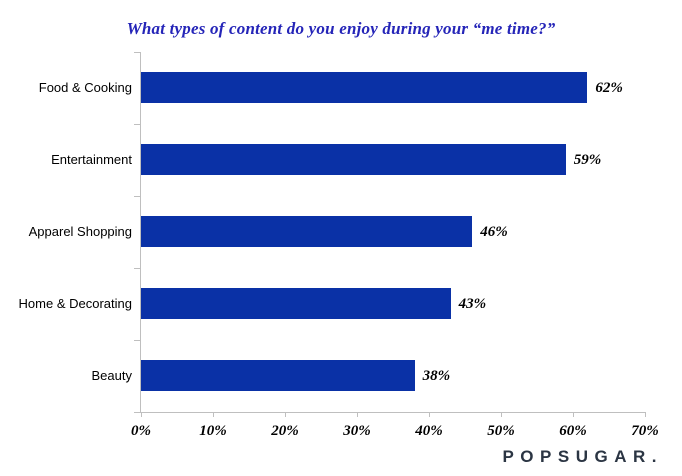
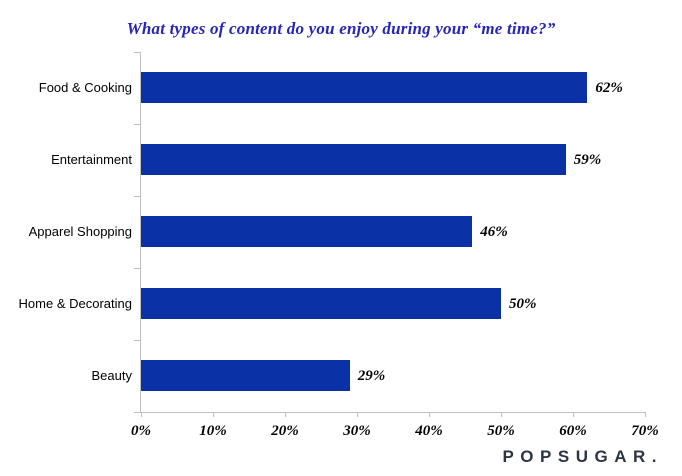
Home & Decorating: 43% -> 50%
Beauty: 38% -> 29%
